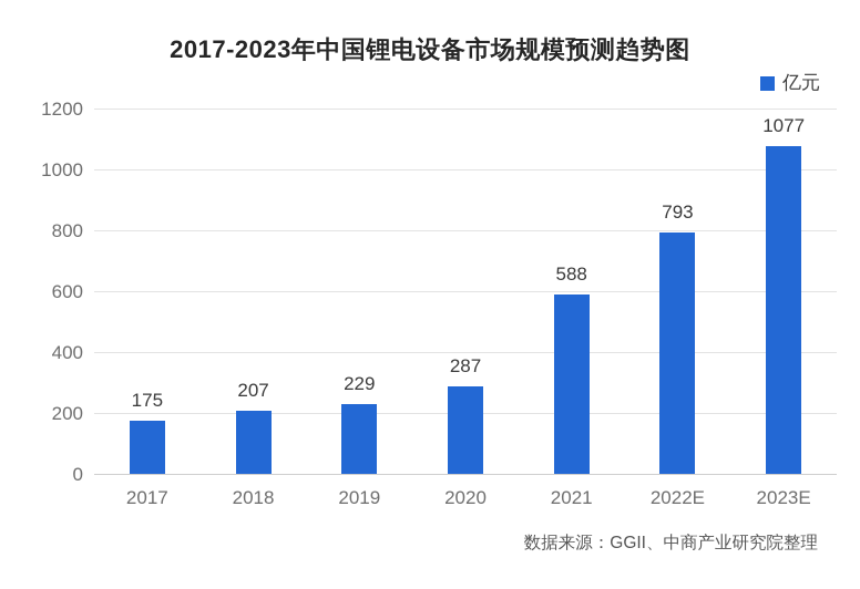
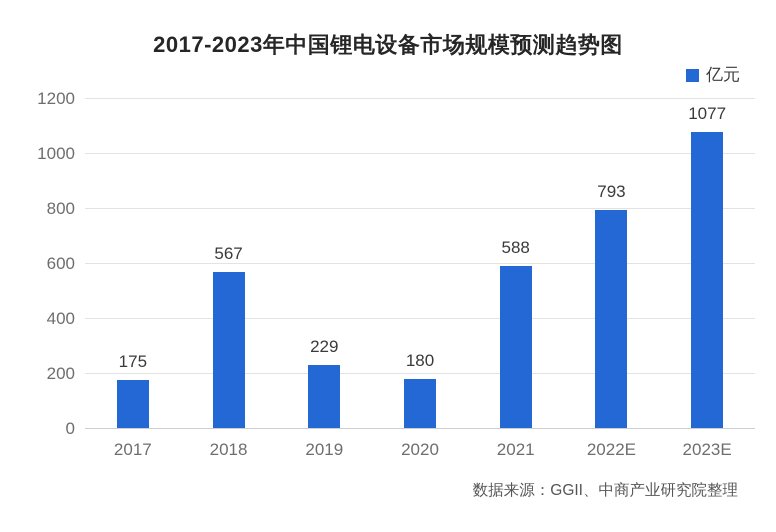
2018: 207 -> 567
2020: 287 -> 180
